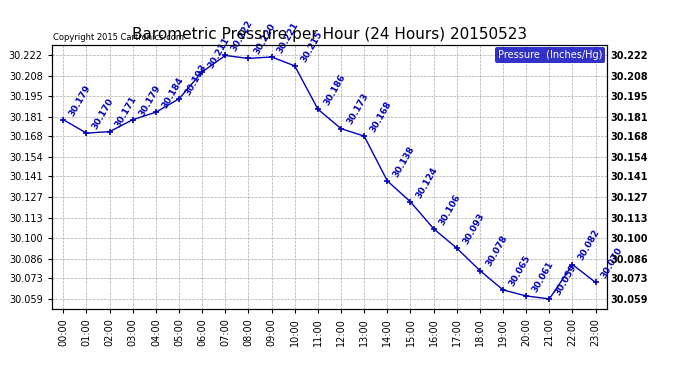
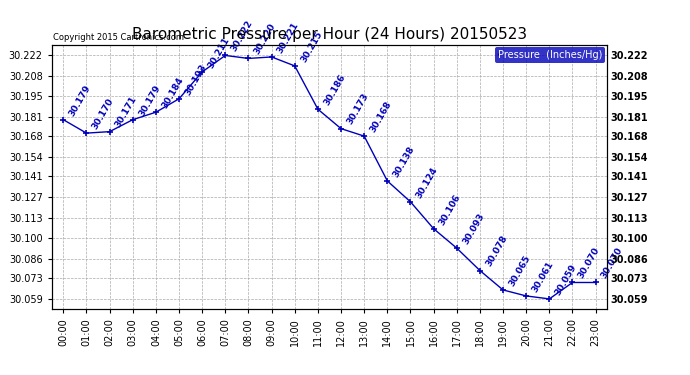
22:00: 30.082 -> 30.070
